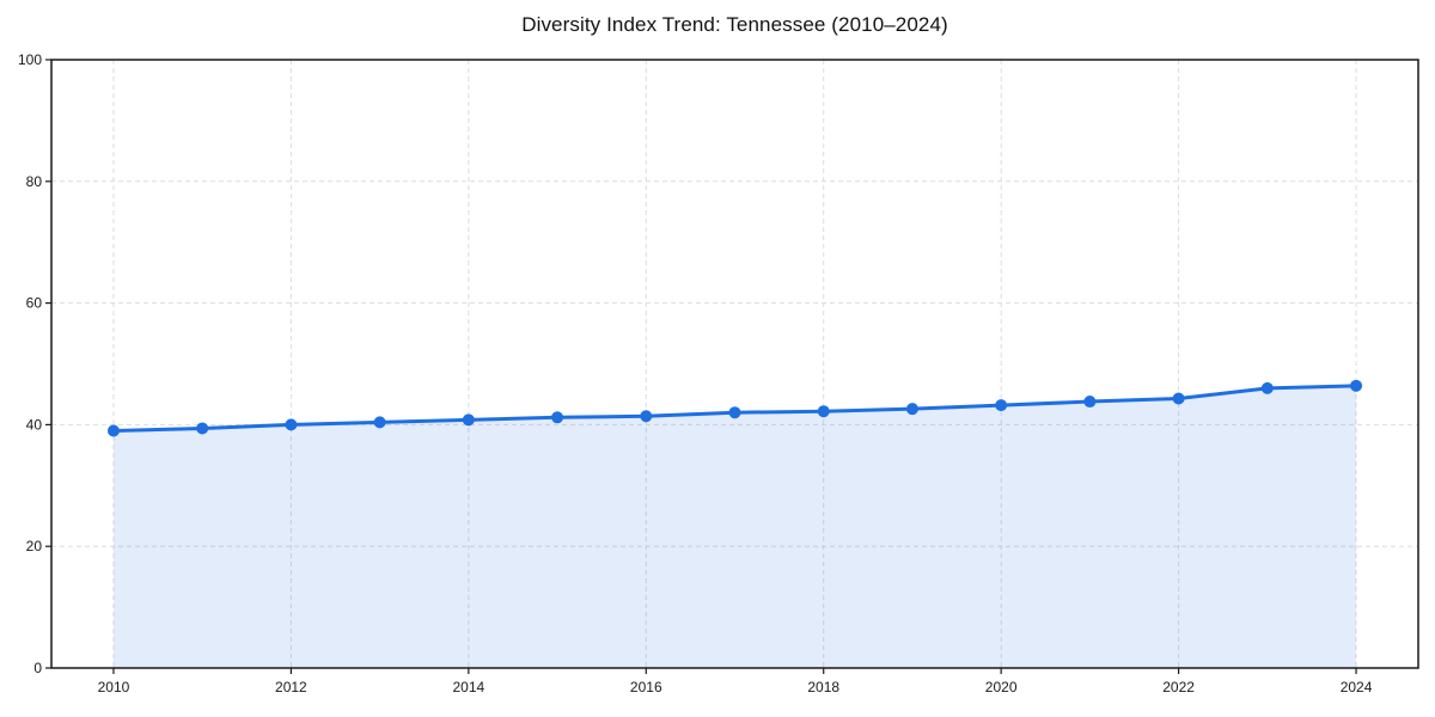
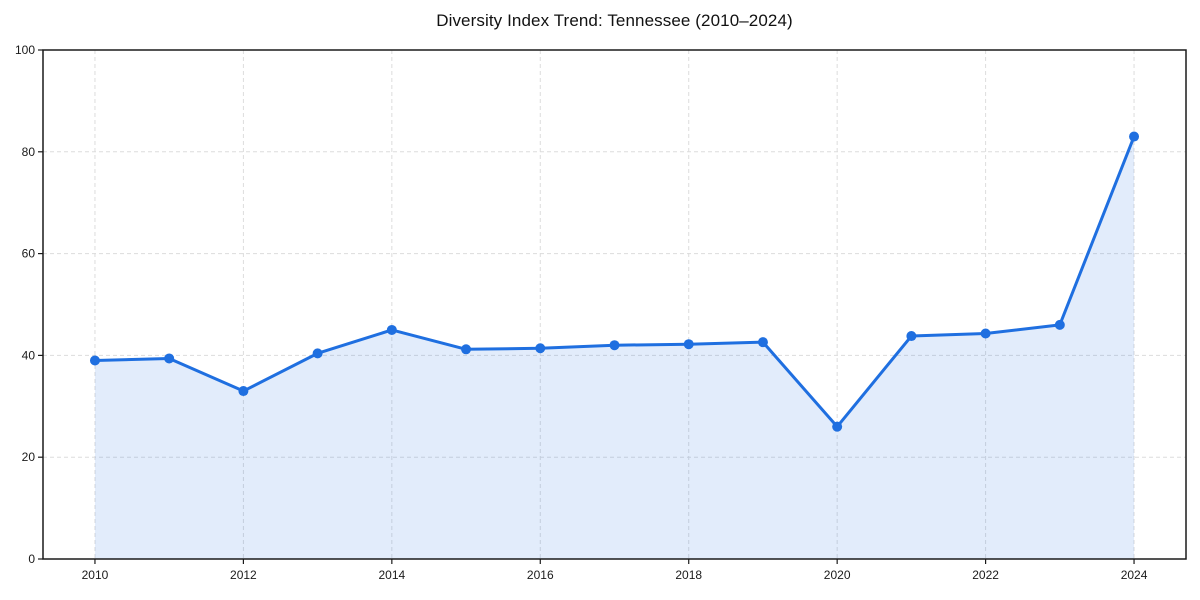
2012: 40 -> 33
2014: 41 -> 45
2020: 43 -> 26
2024: 46 -> 83
